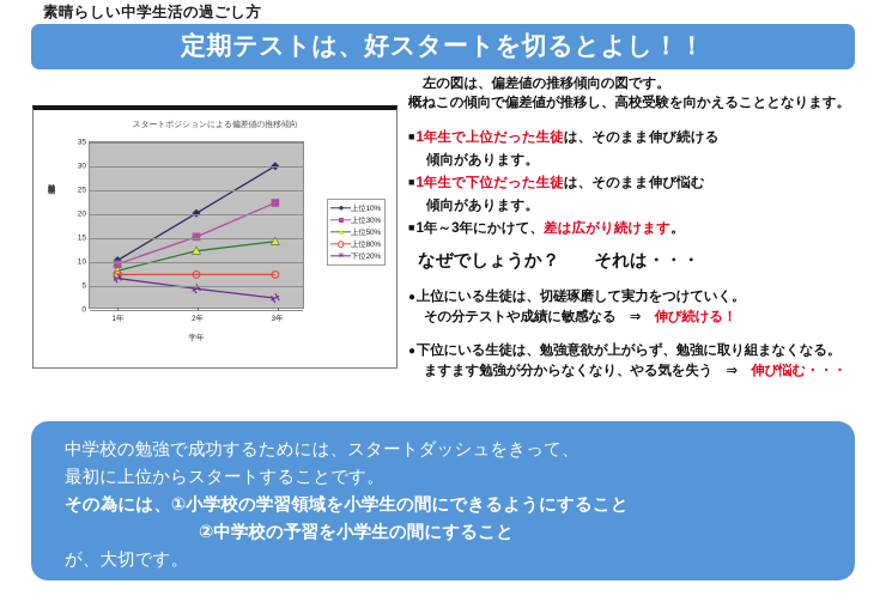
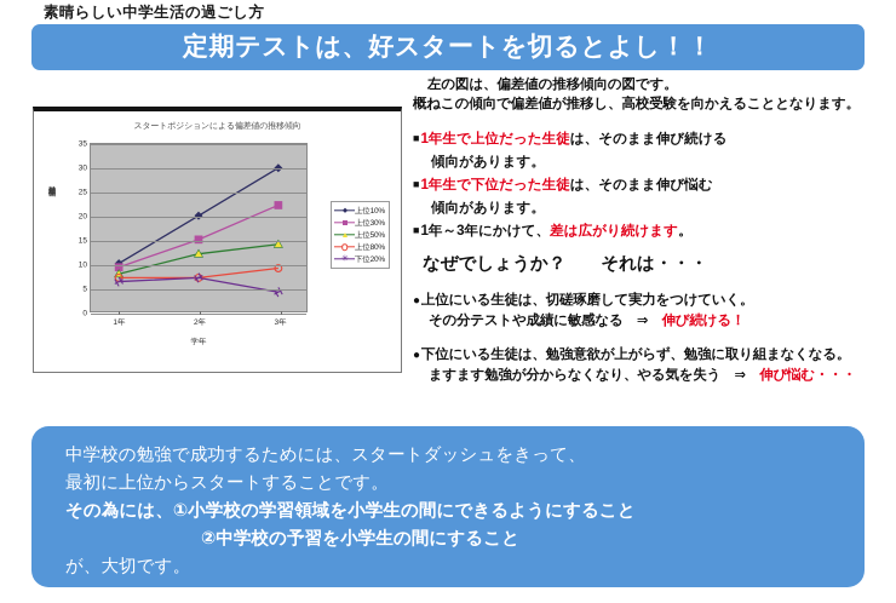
下位20%/2年: 4 -> 7
上位80%/3年: 7 -> 9
下位20%/3年: 2 -> 4
